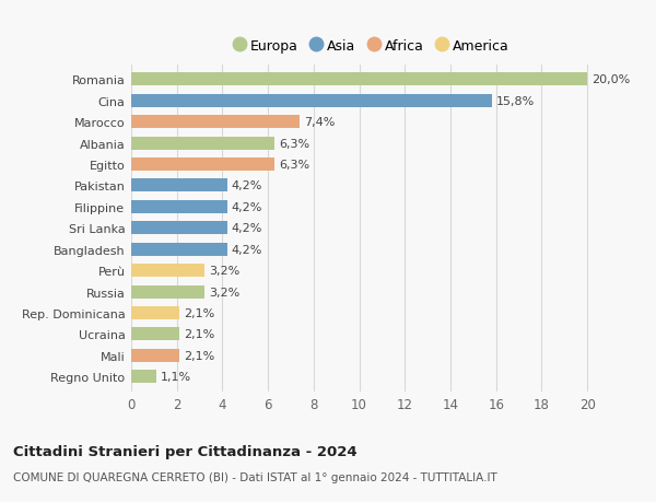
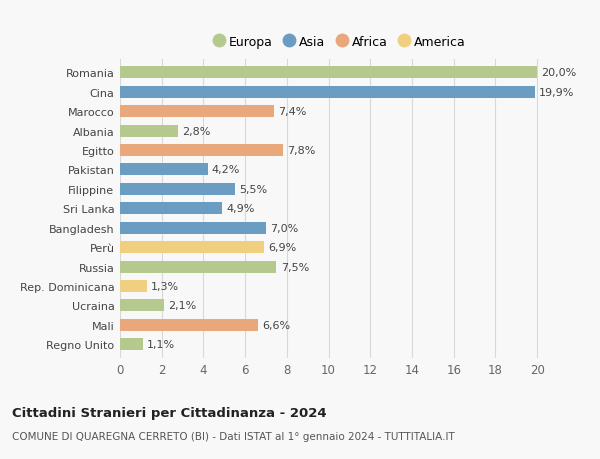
Cina: 15,8% -> 19,9%
Albania: 6,3% -> 2,8%
Egitto: 6,3% -> 7,8%
Filippine: 4,2% -> 5,5%
Sri Lanka: 4,2% -> 4,9%
Bangladesh: 4,2% -> 7,0%
Perù: 3,2% -> 6,9%
Russia: 3,2% -> 7,5%
Rep. Dominicana: 2,1% -> 1,3%
Mali: 2,1% -> 6,6%
